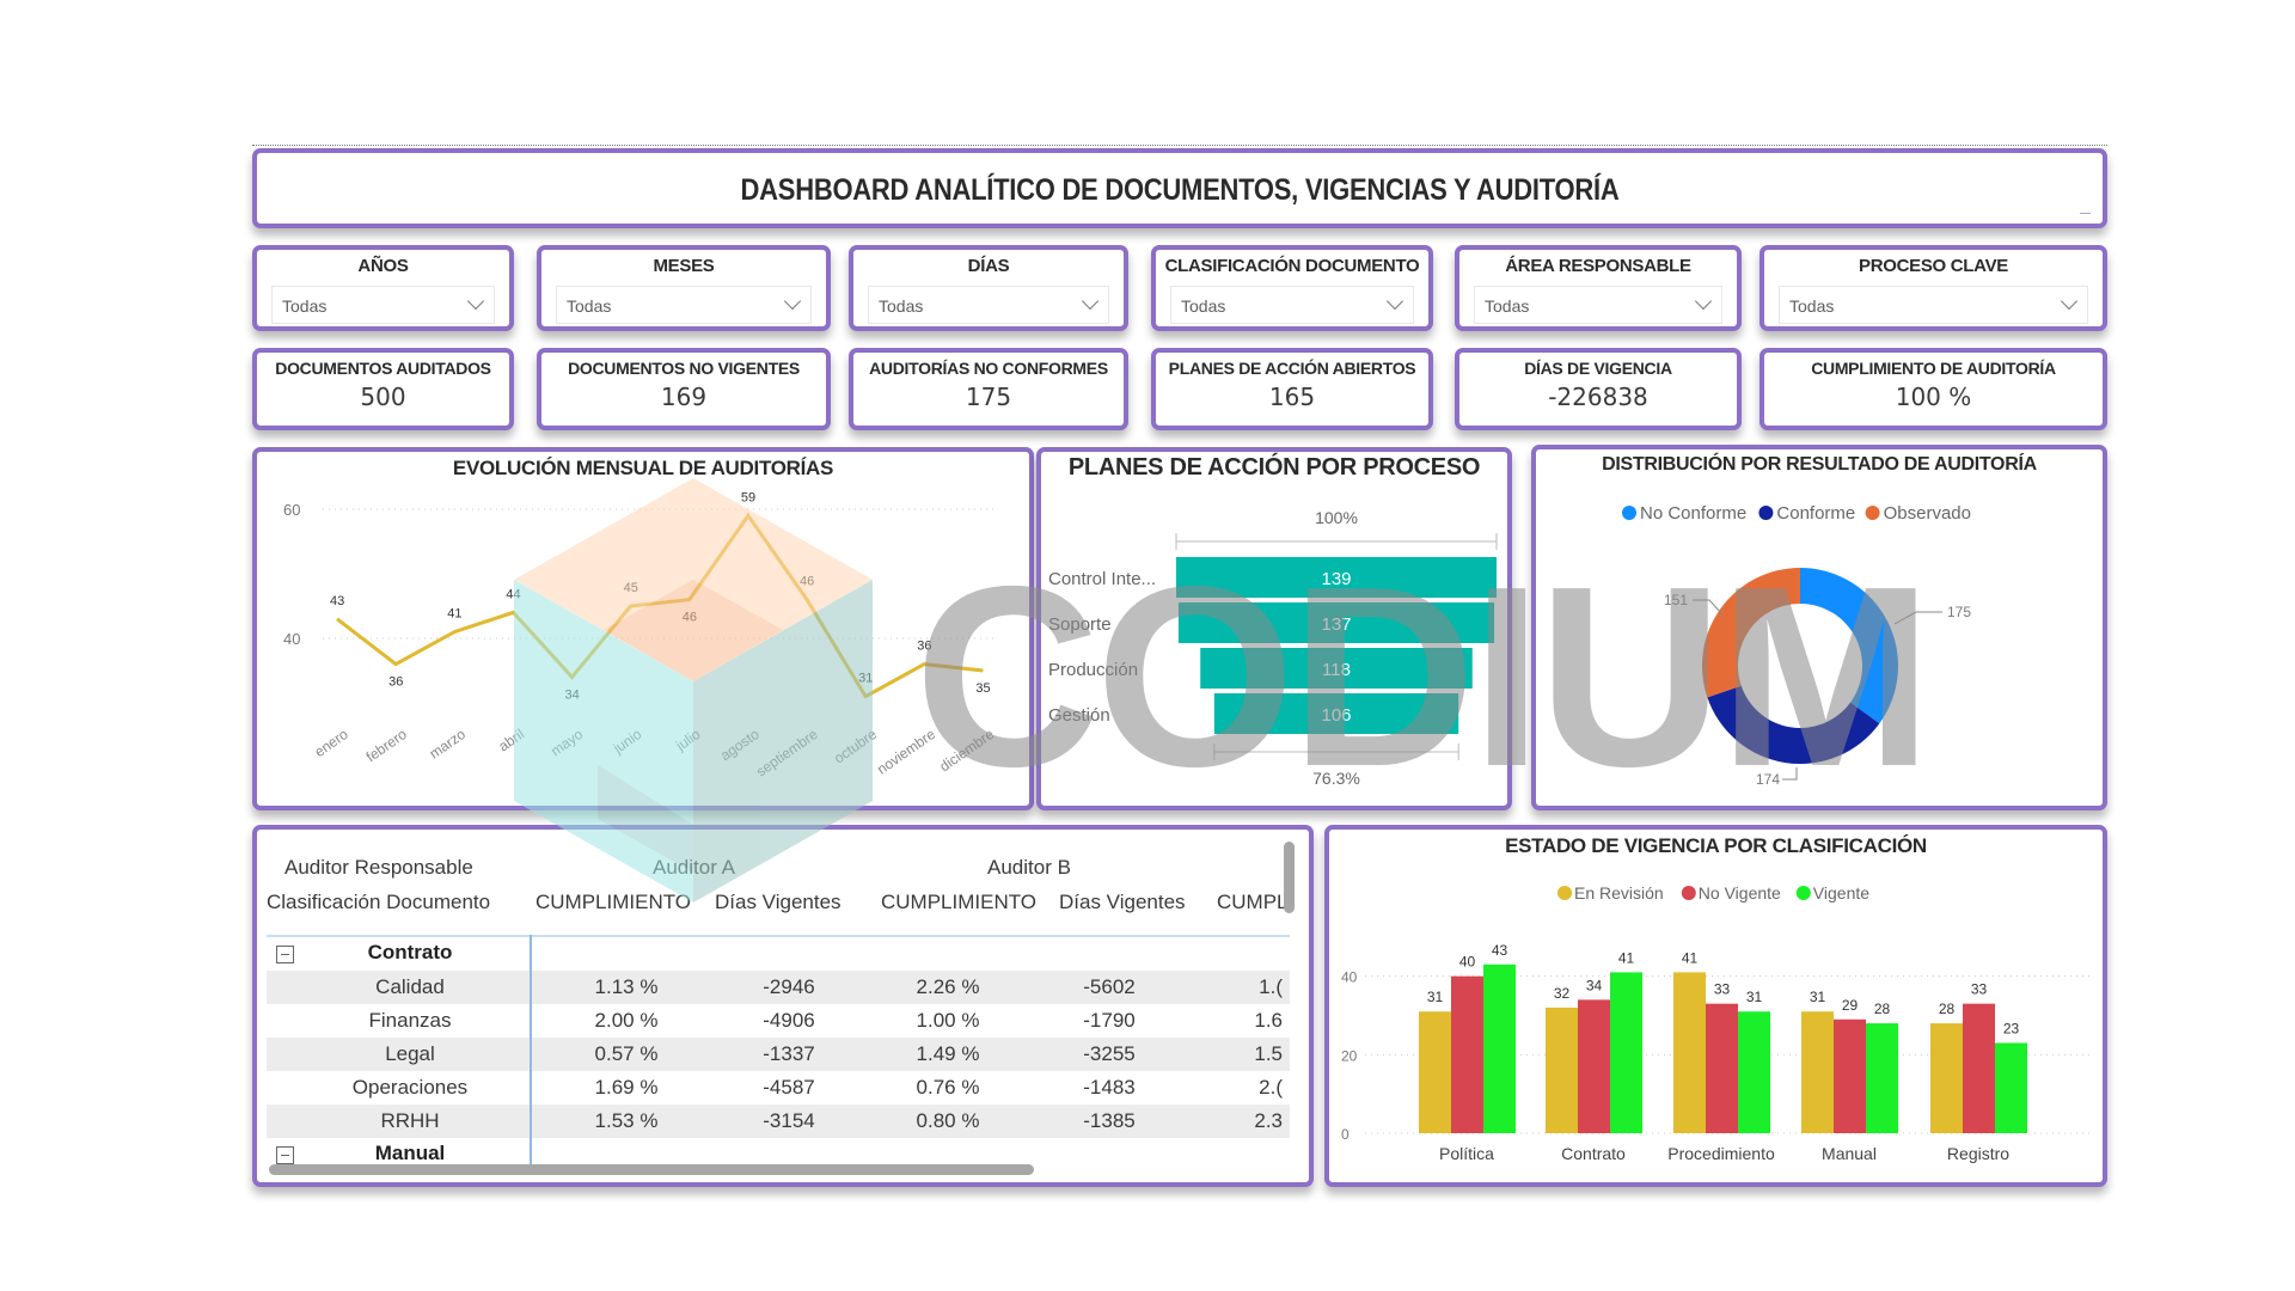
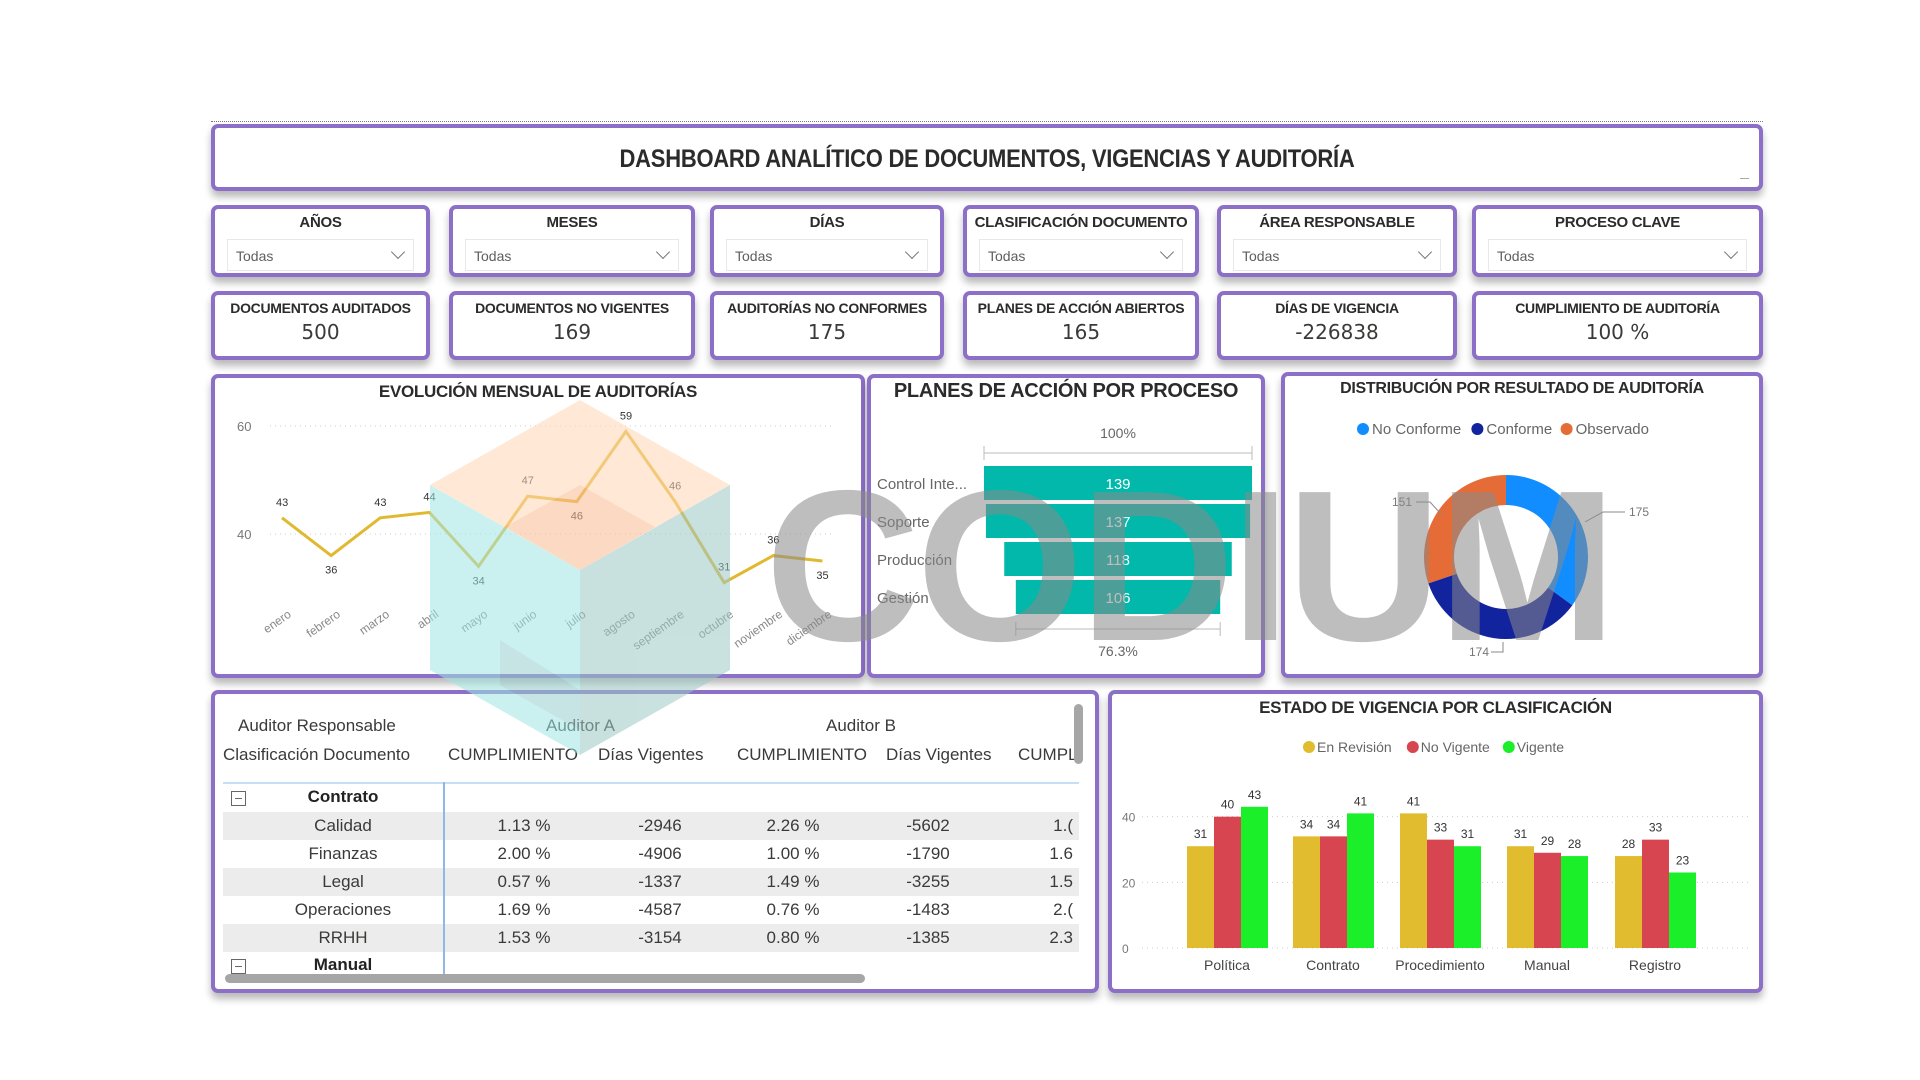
EVOLUCIÓN MENSUAL DE AUDITORÍAS/marzo: 41 -> 43
EVOLUCIÓN MENSUAL DE AUDITORÍAS/junio: 45 -> 47
ESTADO DE VIGENCIA POR CLASIFICACIÓN/En Revisión/Contrato: 32 -> 34
